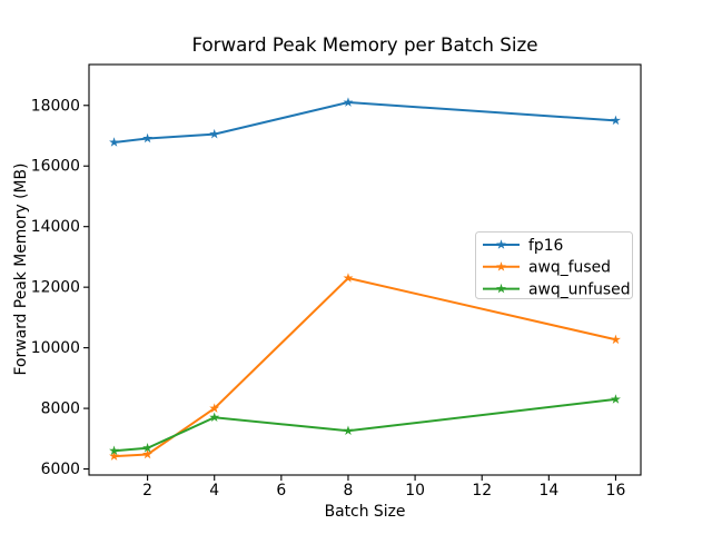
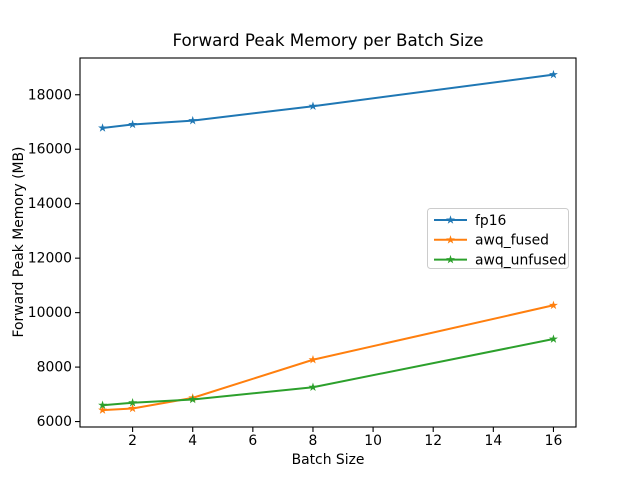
awq_fused/4: 8000 -> 6900
awq_unfused/4: 7700 -> 6800
fp16/8: 18100 -> 17600
awq_fused/8: 12300 -> 8300
fp16/16: 17500 -> 18700
awq_unfused/16: 8300 -> 9000
